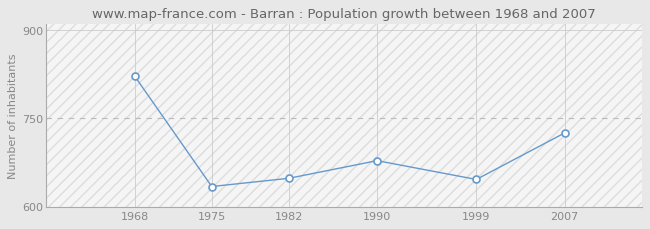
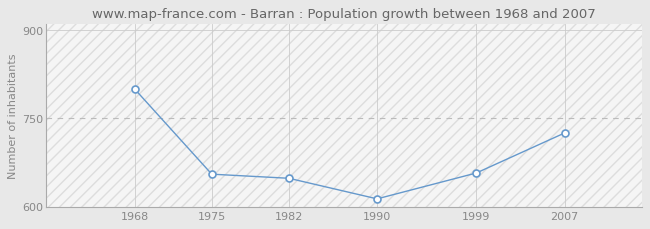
1968: 822 -> 800
1975: 634 -> 655
1990: 678 -> 613
1999: 646 -> 657
